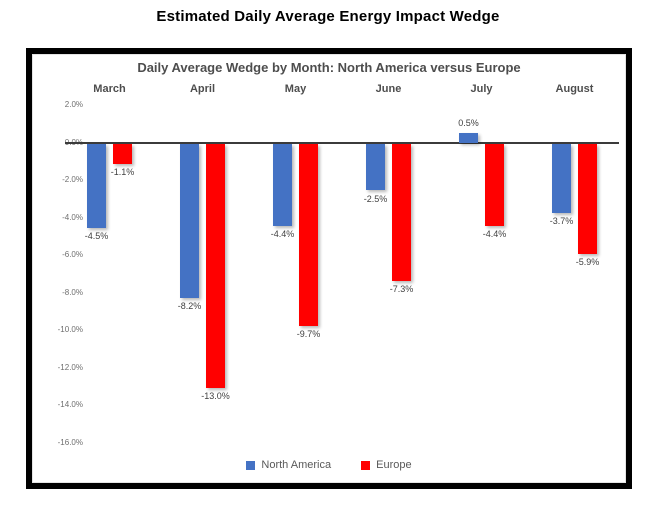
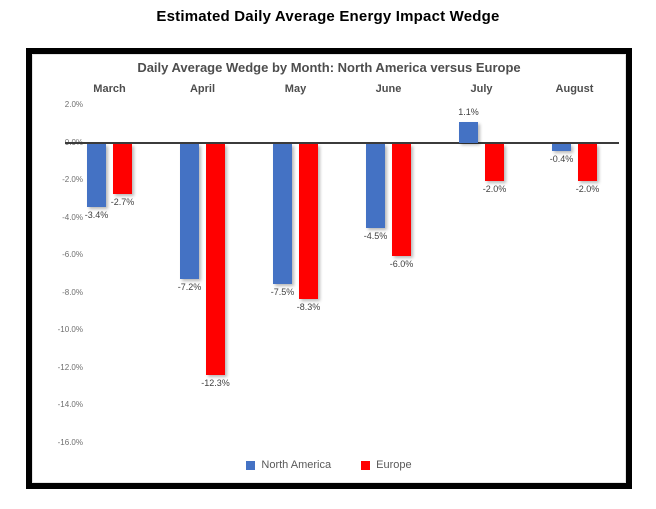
North America/March: -4.5% -> -3.4%
Europe/March: -1.1% -> -2.7%
North America/April: -8.2% -> -7.2%
Europe/April: -13.0% -> -12.3%
North America/May: -4.4% -> -7.5%
Europe/May: -9.7% -> -8.3%
North America/June: -2.5% -> -4.5%
Europe/June: -7.3% -> -6.0%
North America/July: 0.5% -> 1.1%
Europe/July: -4.4% -> -2.0%
North America/August: -3.7% -> -0.4%
Europe/August: -5.9% -> -2.0%
